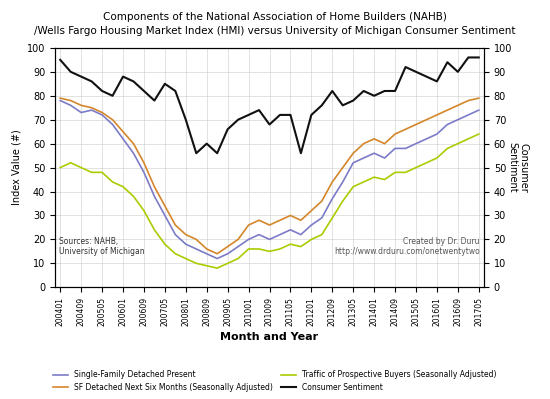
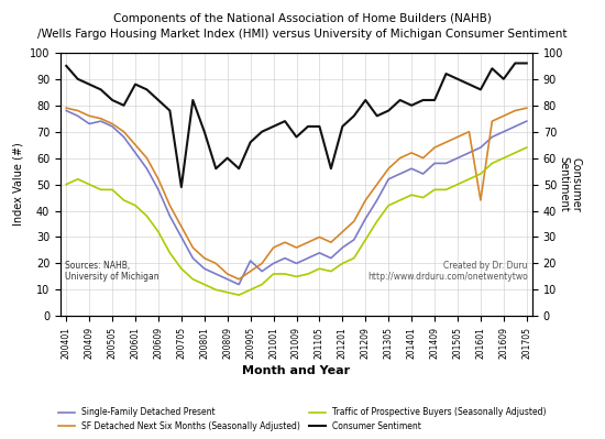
Consumer Sentiment/200705: 85 -> 49
Single-Family Detached Present/200905: 14 -> 21
SF Detached Next Six Months (Seasonally Adjusted)/201601: 72 -> 44
